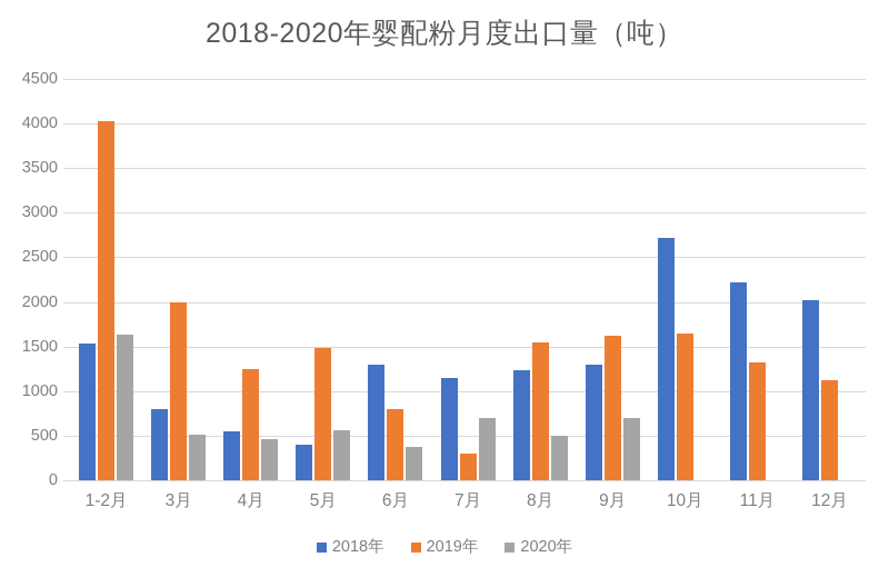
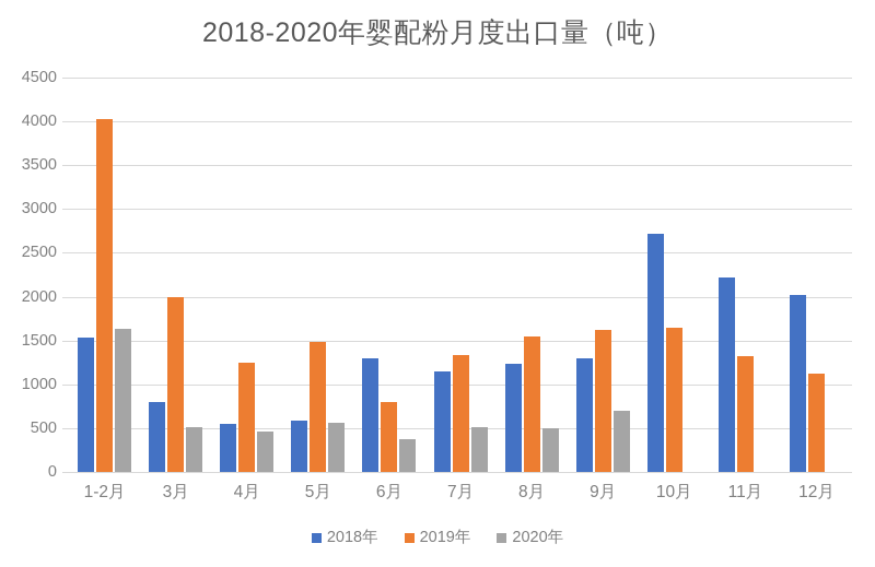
2018年/5月: 400 -> 600
2019年/7月: 300 -> 1300
2020年/7月: 700 -> 500
